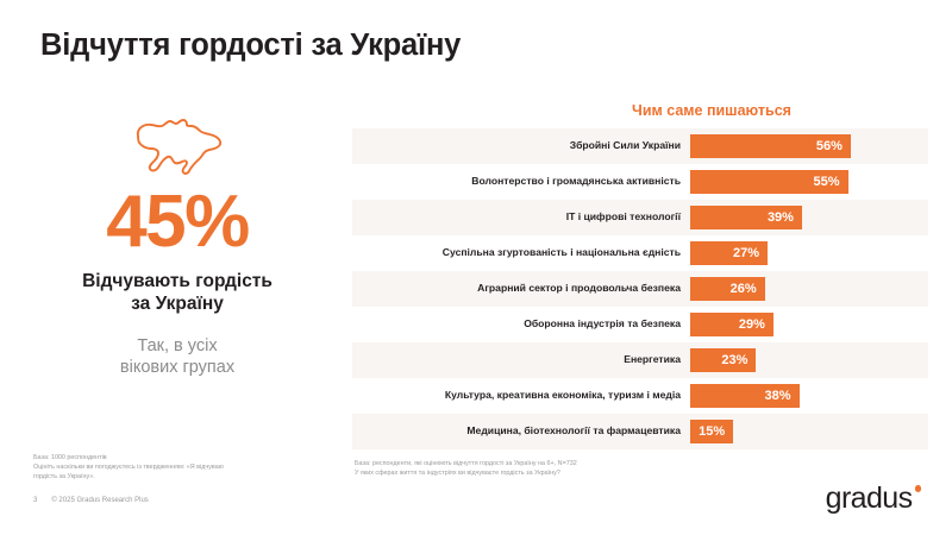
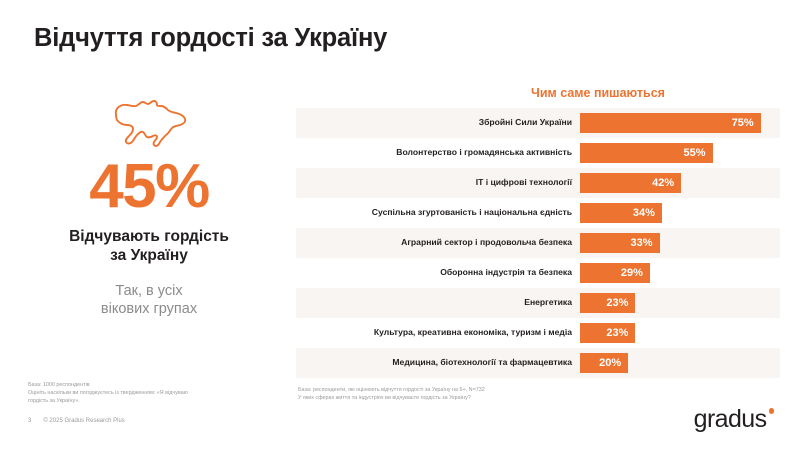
Збройні Сили України: 56% -> 75%
ІТ і цифрові технології: 39% -> 42%
Суспільна згуртованість і національна єдність: 27% -> 34%
Аграрний сектор і продовольча безпека: 26% -> 33%
Культура, креативна економіка, туризм і медіа: 38% -> 23%
Медицина, біотехнології та фармацевтика: 15% -> 20%
